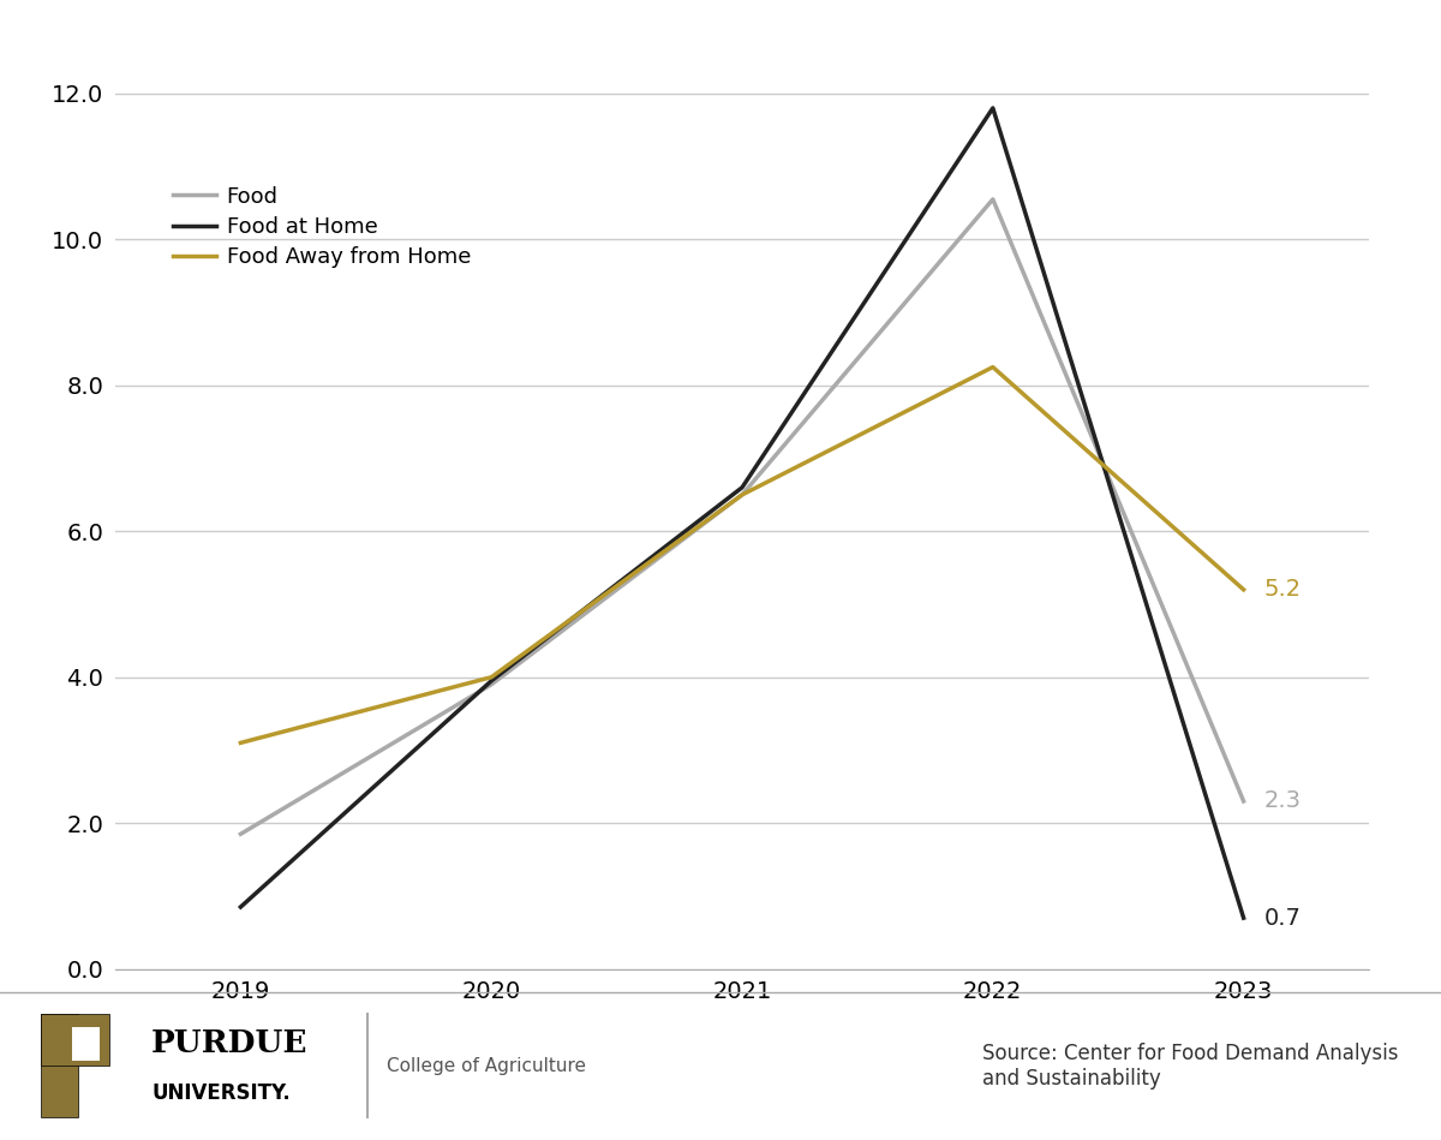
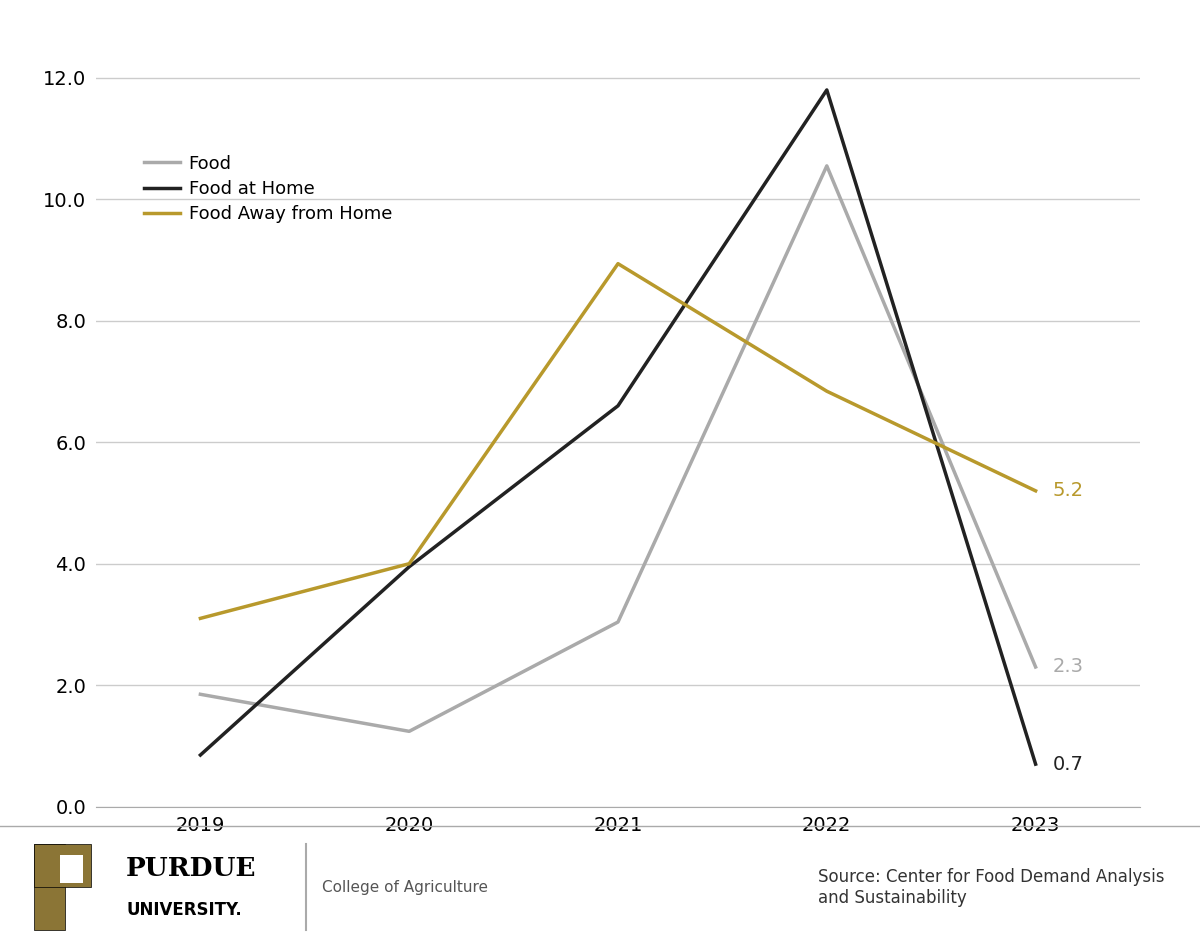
Food/2020: 3.90 -> 1.24
Food/2021: 6.50 -> 3.04
Food Away from Home/2021: 6.50 -> 8.94
Food Away from Home/2022: 8.25 -> 6.84
